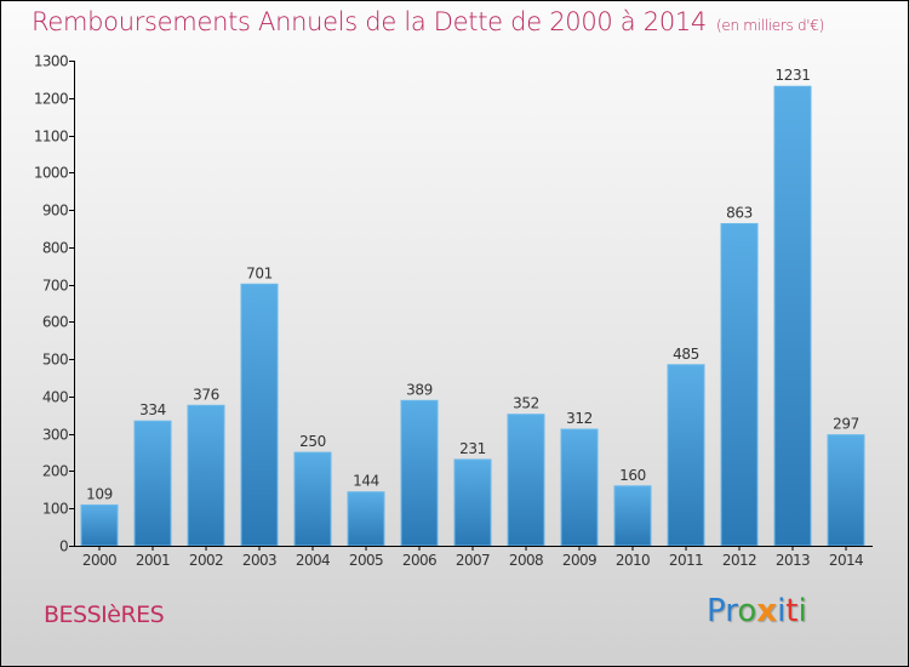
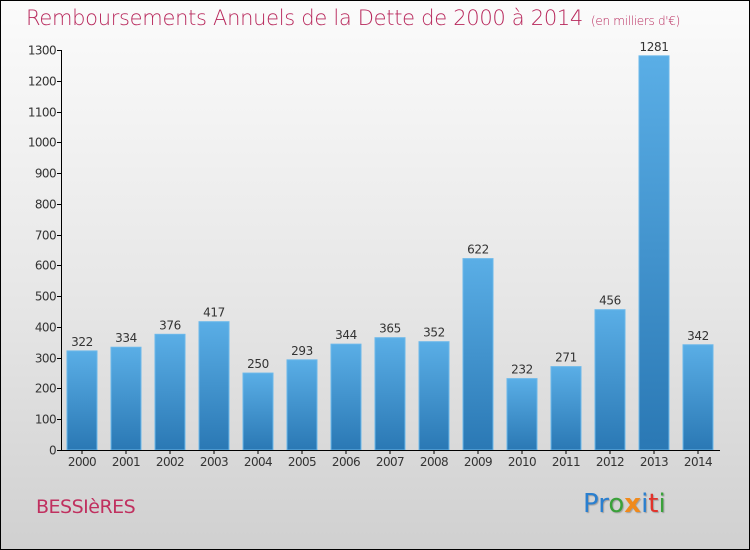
2000: 109 -> 322
2003: 701 -> 417
2005: 144 -> 293
2006: 389 -> 344
2007: 231 -> 365
2009: 312 -> 622
2010: 160 -> 232
2011: 485 -> 271
2012: 863 -> 456
2013: 1231 -> 1281
2014: 297 -> 342
